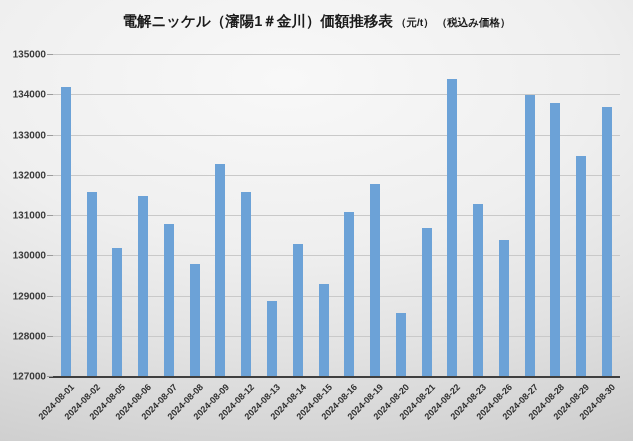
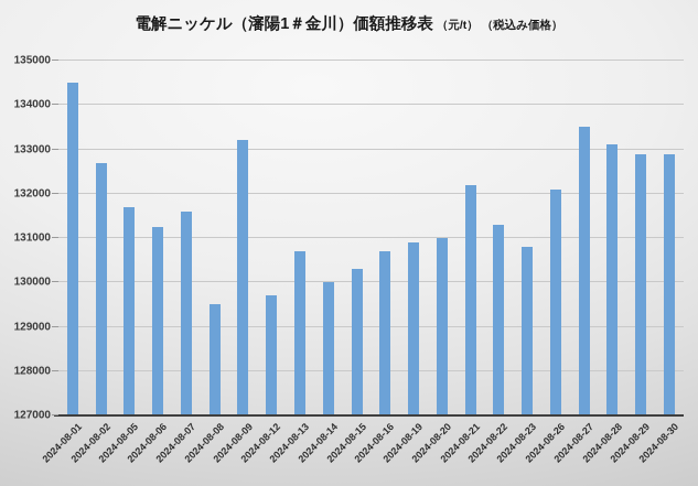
2024-08-01: 134200 -> 134500
2024-08-02: 131600 -> 132700
2024-08-05: 130200 -> 131700
2024-08-06: 131500 -> 131200
2024-08-07: 130800 -> 131600
2024-08-08: 129800 -> 129500
2024-08-09: 132300 -> 133200
2024-08-12: 131600 -> 129700
2024-08-13: 128900 -> 130700
2024-08-14: 130300 -> 130000
2024-08-15: 129300 -> 130300
2024-08-16: 131100 -> 130700
2024-08-19: 131800 -> 130900
2024-08-20: 128600 -> 131000
2024-08-21: 130700 -> 132200
2024-08-22: 134400 -> 131300
2024-08-23: 131300 -> 130800
2024-08-26: 130400 -> 132100
2024-08-27: 134000 -> 133500
2024-08-28: 133800 -> 133100
2024-08-29: 132500 -> 132900
2024-08-30: 133700 -> 132900
